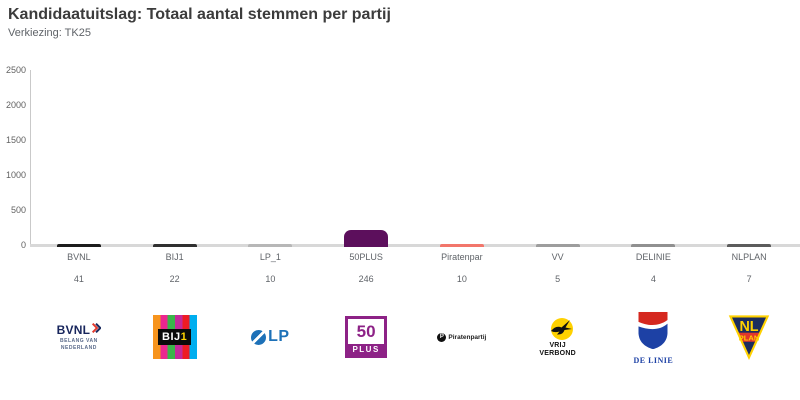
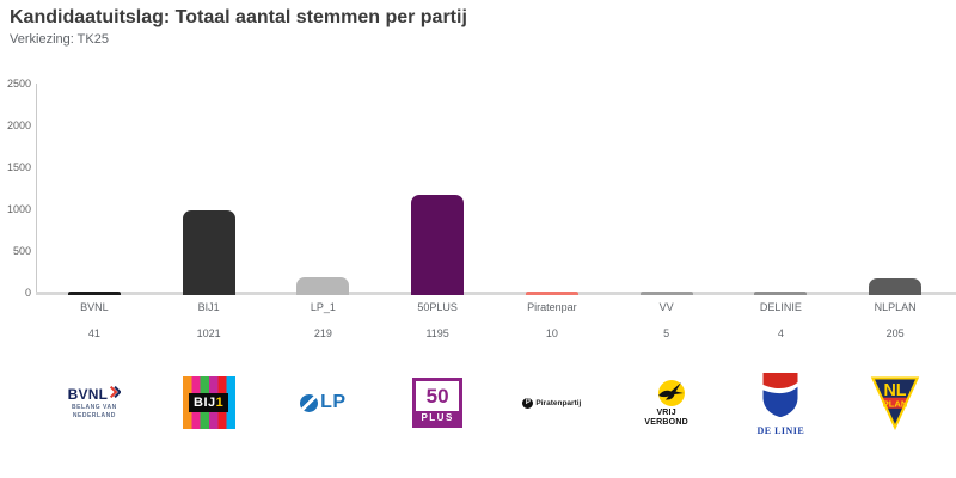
BIJ1: 22 -> 1021
LP_1: 10 -> 219
50PLUS: 246 -> 1195
NLPLAN: 7 -> 205
